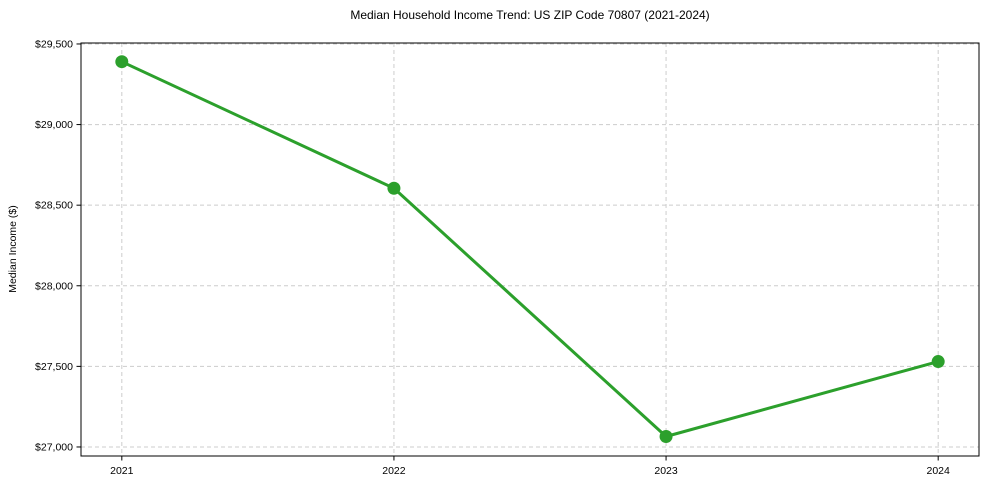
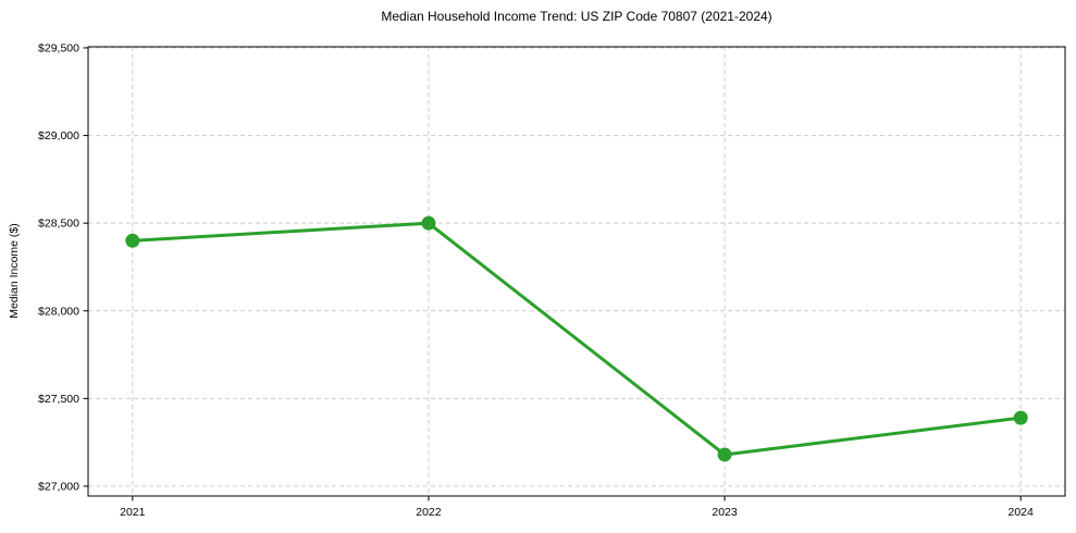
2021: $29390 -> $28400
2022: $28600 -> $28500
2023: $27060 -> $27180
2024: $27530 -> $27390
